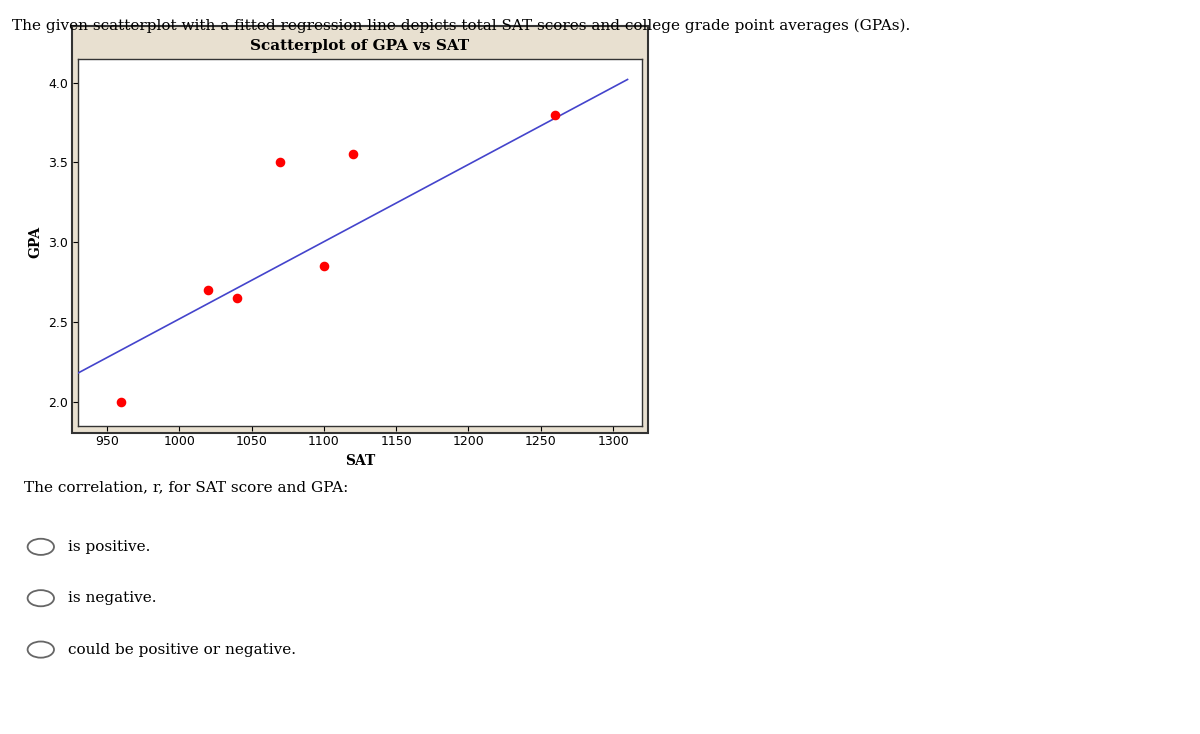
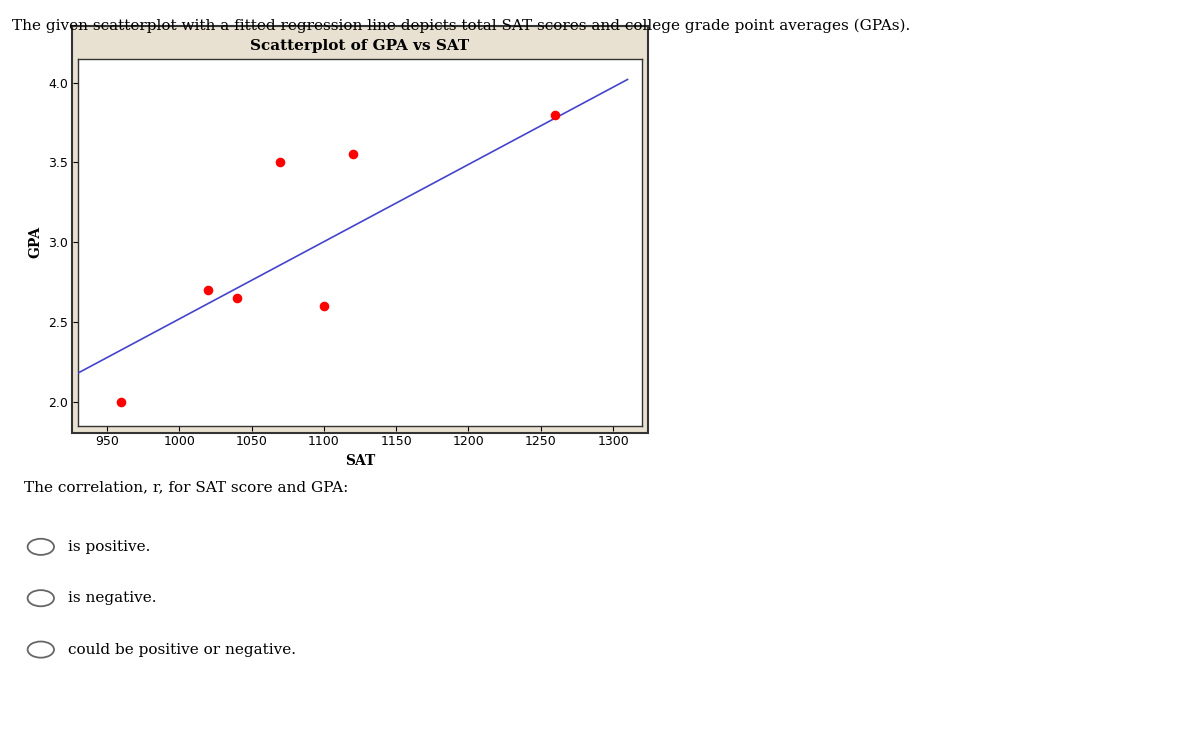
1100: 2.85 -> 2.60
